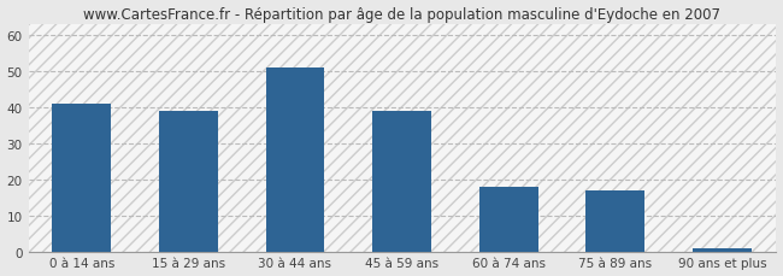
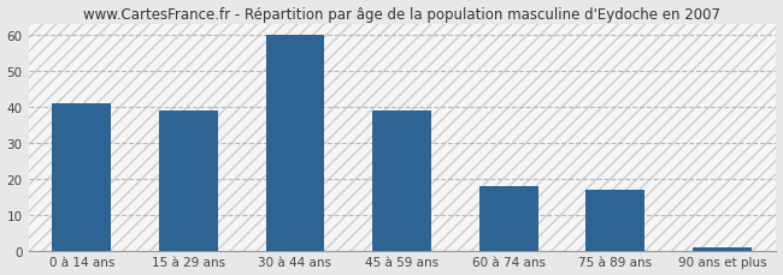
30 à 44 ans: 51 -> 60
